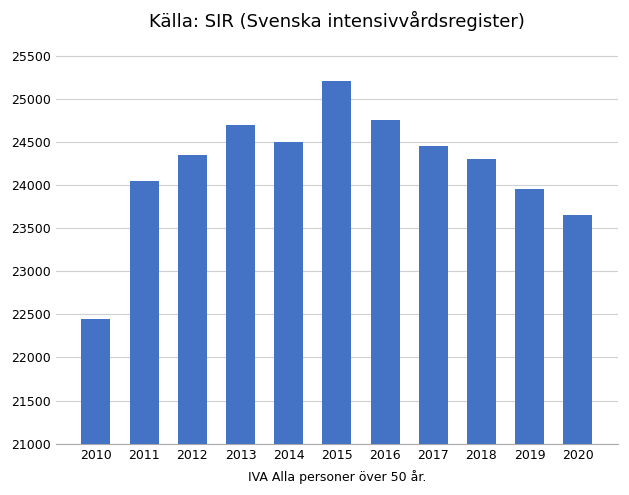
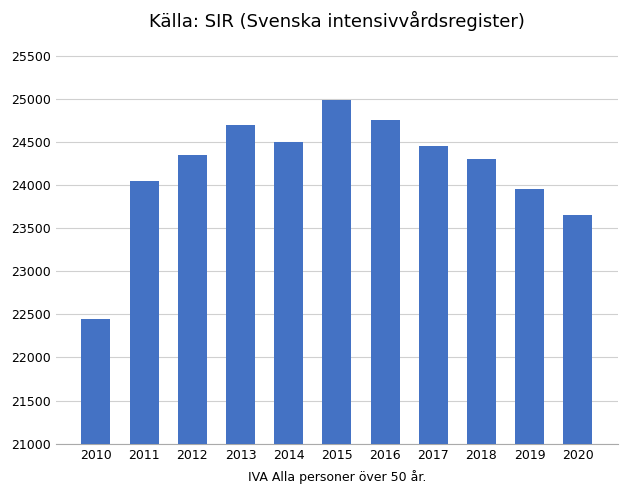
2015: 25200 -> 24980
